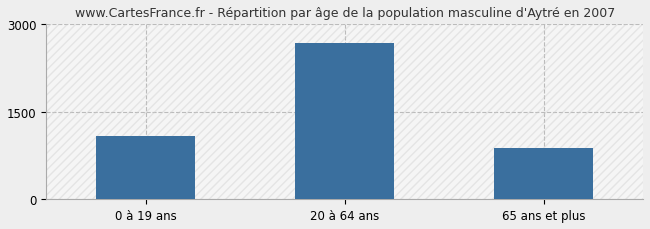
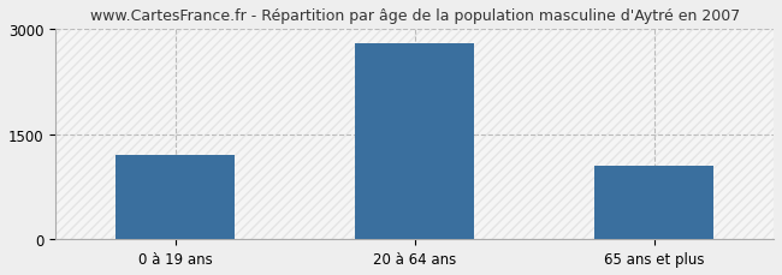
0 à 19 ans: 1080 -> 1200
20 à 64 ans: 2680 -> 2800
65 ans et plus: 880 -> 1050
